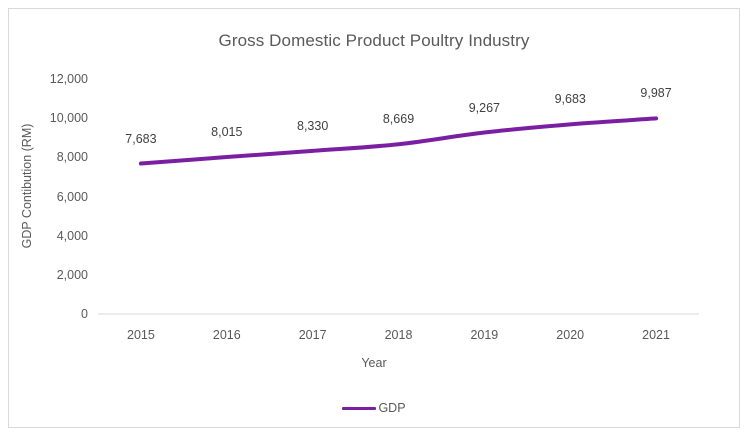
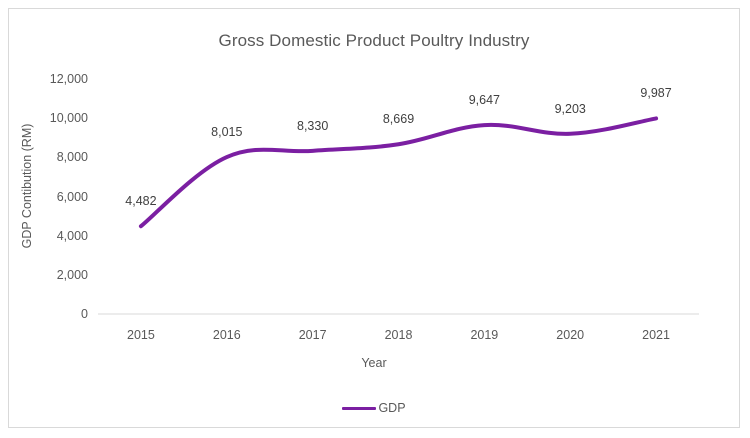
2015: 7,683 -> 4,482
2019: 9,267 -> 9,647
2020: 9,683 -> 9,203
